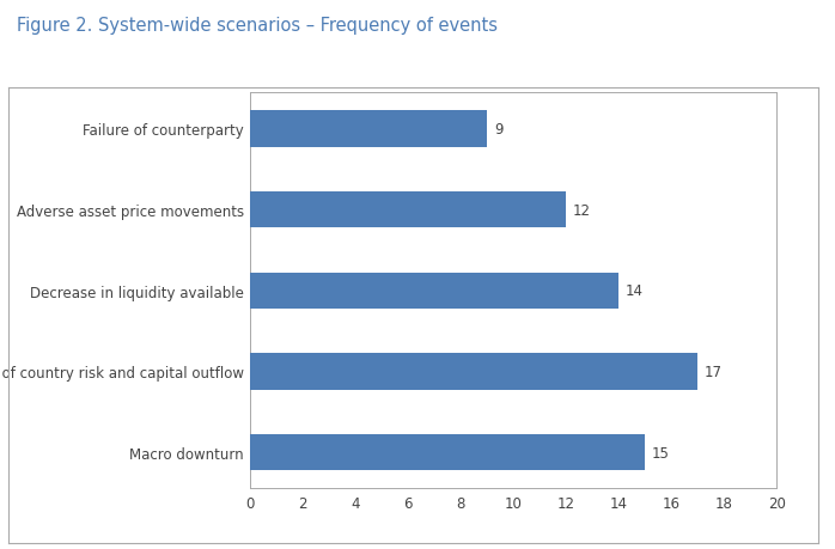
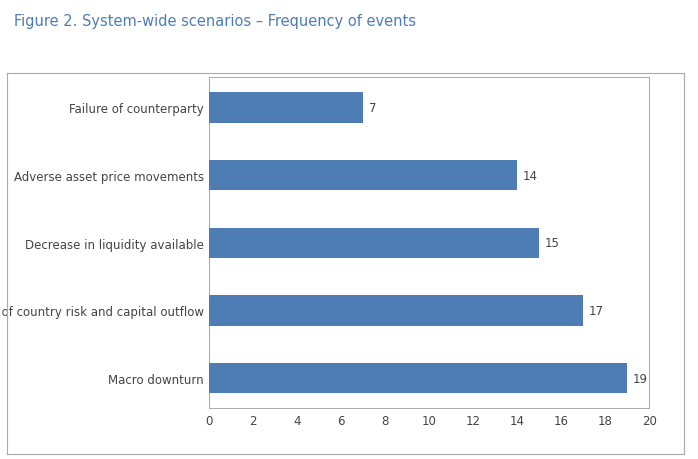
Failure of counterparty: 9 -> 7
Adverse asset price movements: 12 -> 14
Decrease in liquidity available: 14 -> 15
Macro downturn: 15 -> 19
